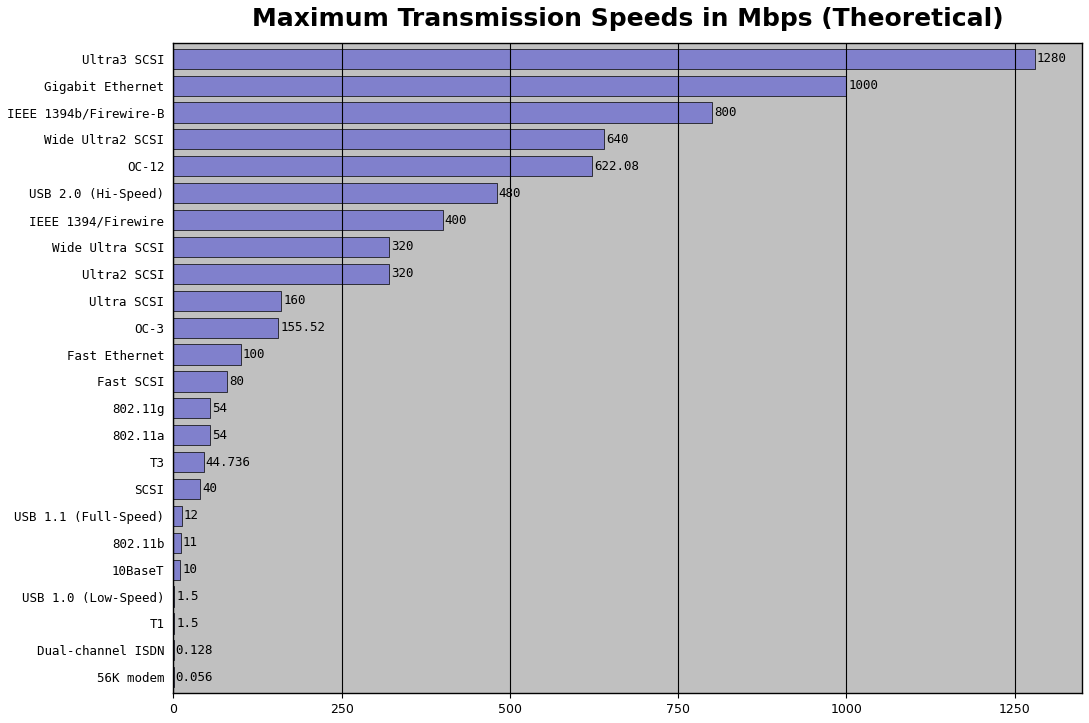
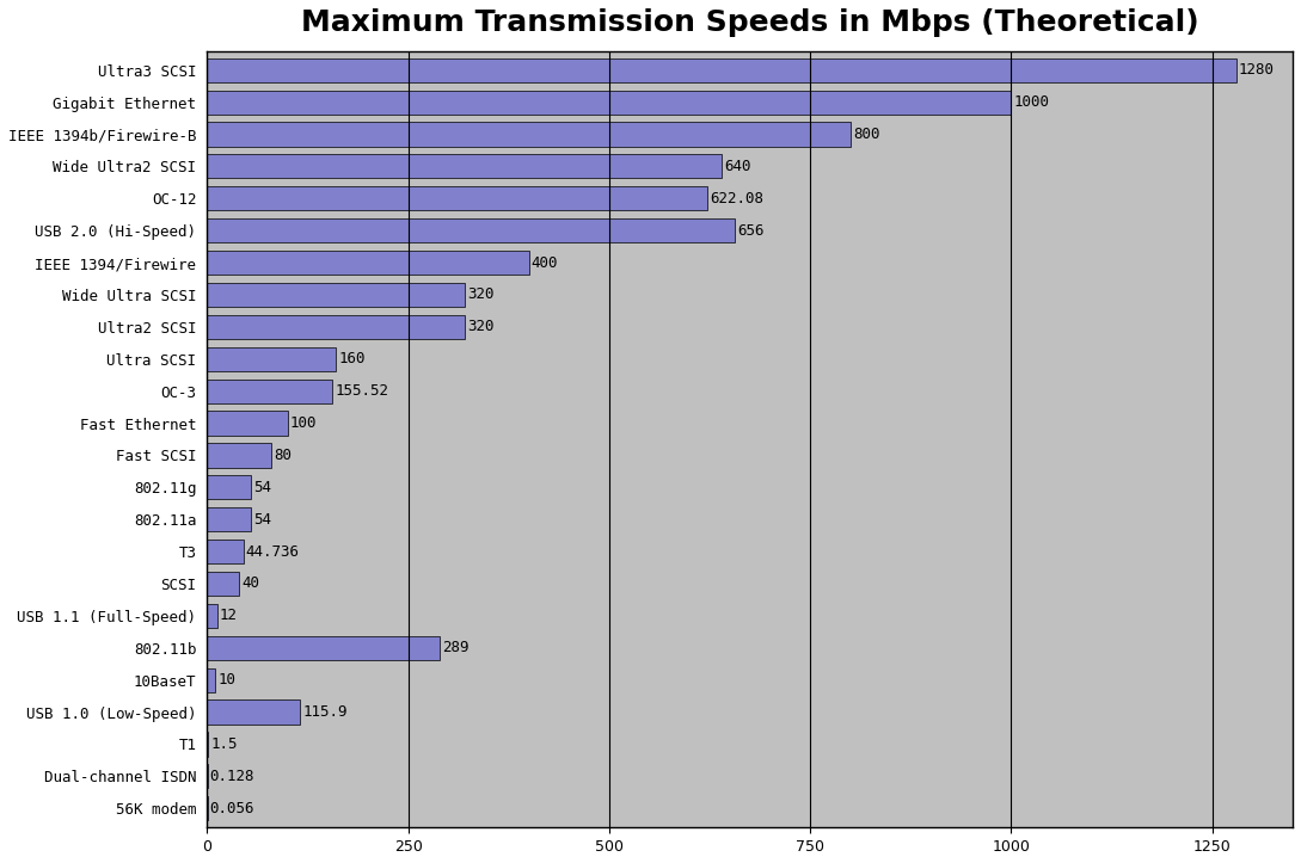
USB 2.0 (Hi-Speed): 480 -> 656
802.11b: 11 -> 289
USB 1.0 (Low-Speed): 1.5 -> 115.9
